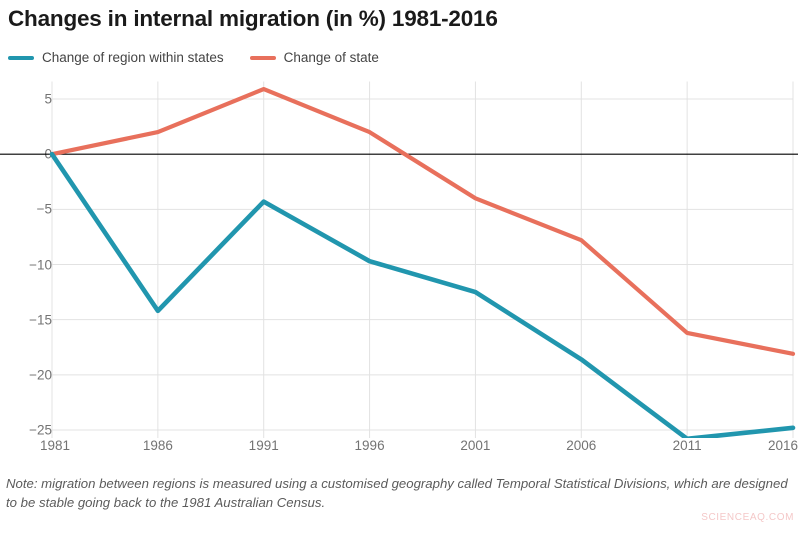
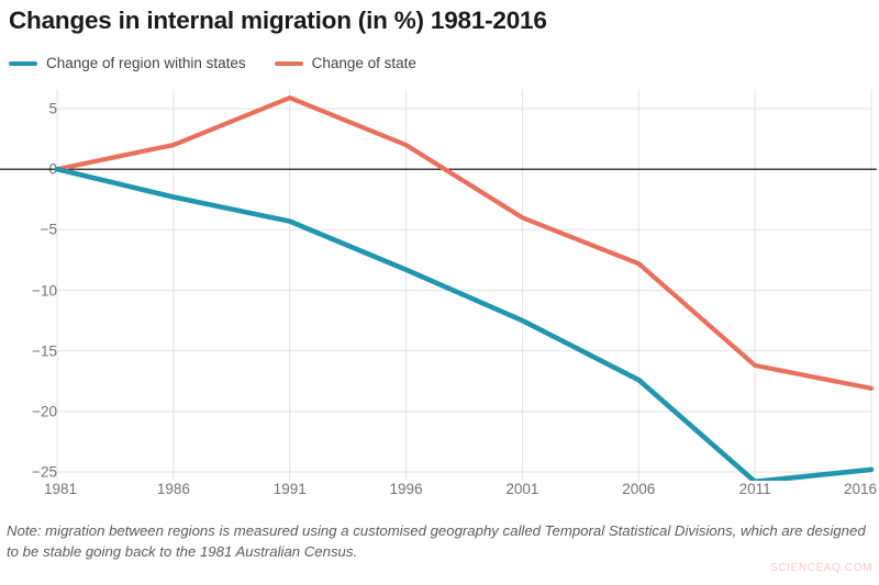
Change of region within states/1986: -14.2 -> -2.3
Change of region within states/1996: -9.7 -> -8.3
Change of region within states/2006: -18.6 -> -17.4
